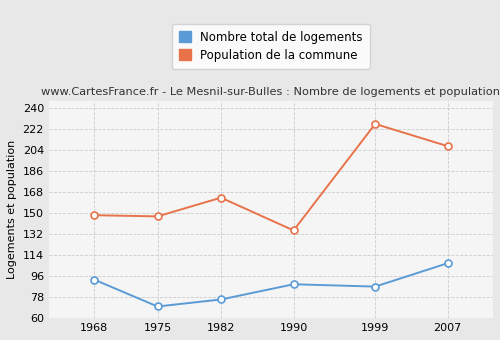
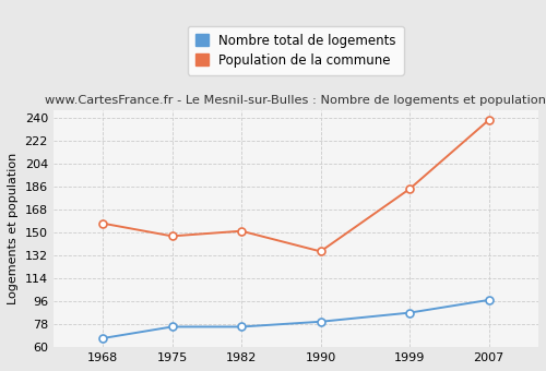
Nombre total de logements/1968: 93 -> 67
Population de la commune/1968: 148 -> 157
Nombre total de logements/1975: 70 -> 76
Population de la commune/1982: 163 -> 151
Nombre total de logements/1990: 89 -> 80
Population de la commune/1999: 226 -> 184
Nombre total de logements/2007: 107 -> 97
Population de la commune/2007: 207 -> 238
